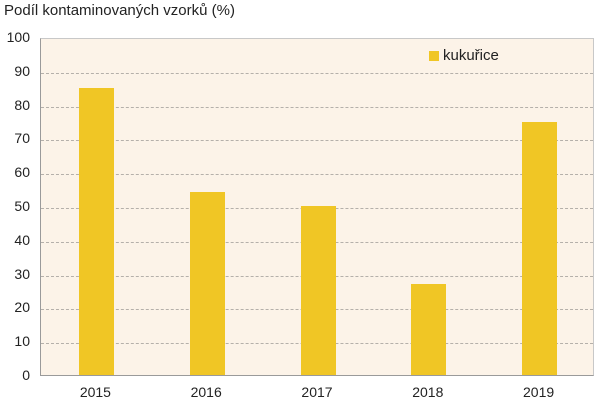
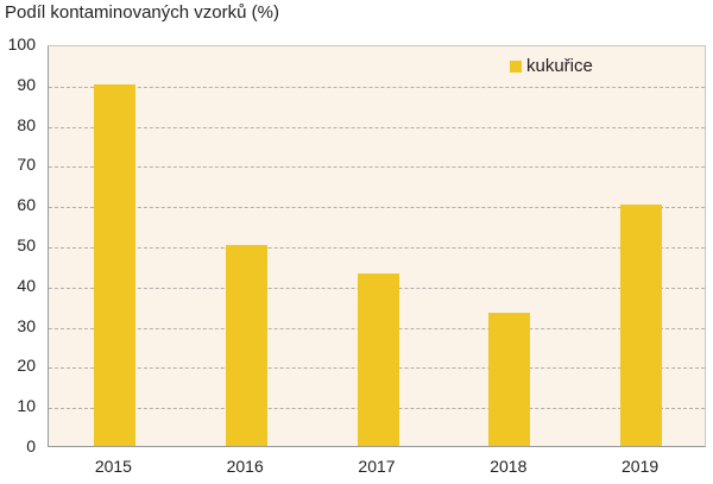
2015: 85 -> 90
2016: 54 -> 50
2017: 50 -> 43
2018: 27 -> 33
2019: 75 -> 60
